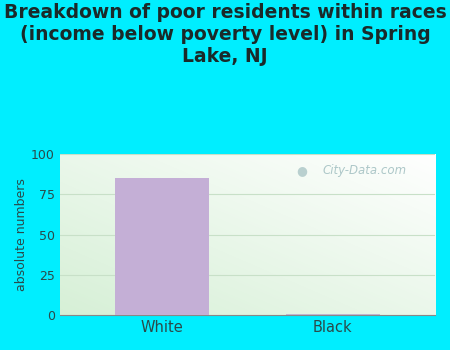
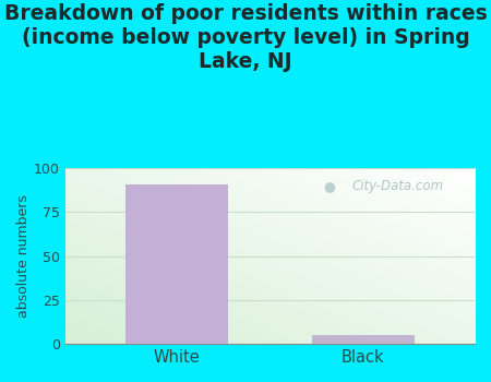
White: 85 -> 91
Black: 1 -> 5
